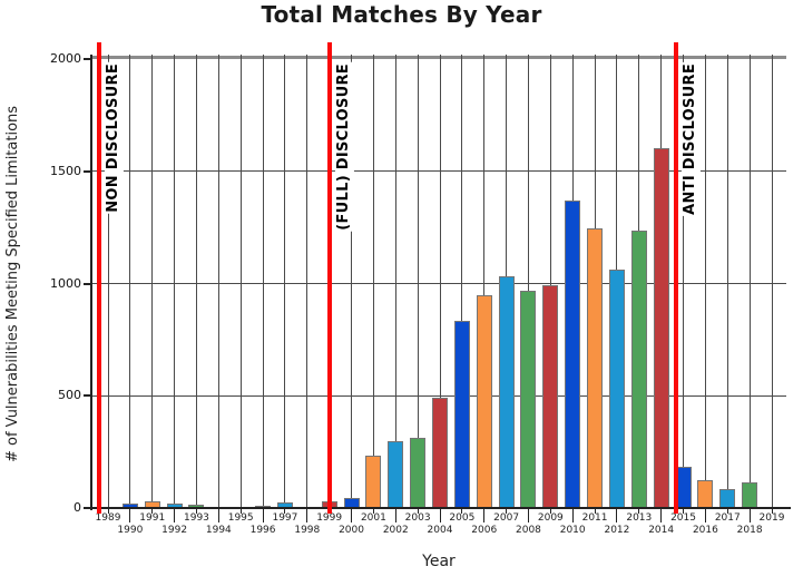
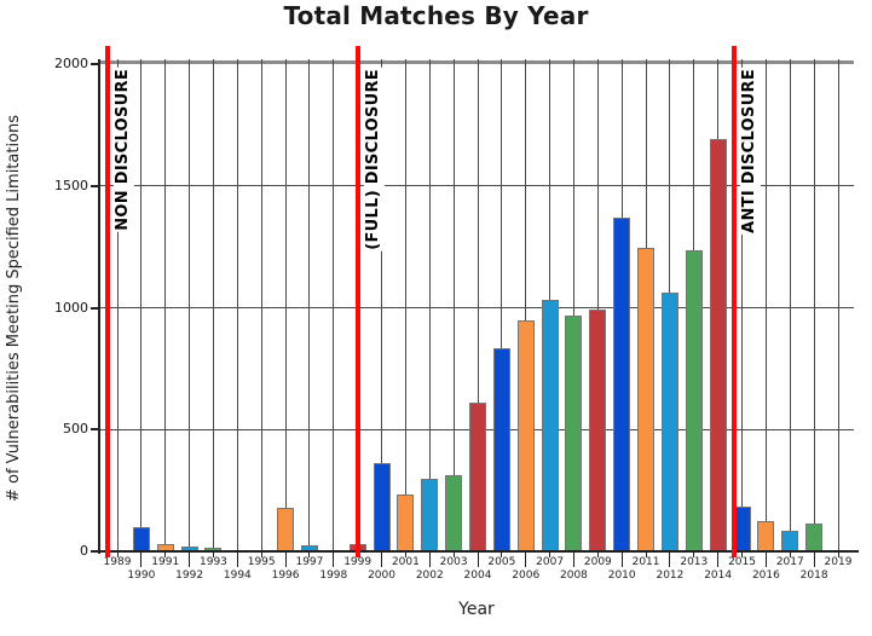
1990: 20 -> 100
1996: 10 -> 180
2000: 40 -> 360
2004: 490 -> 610
2014: 1600 -> 1690
